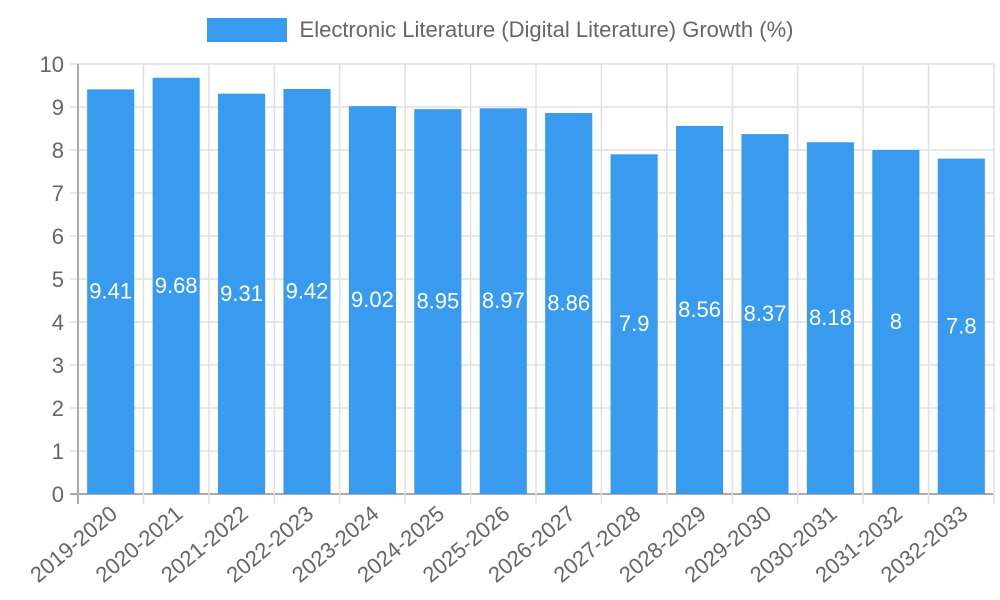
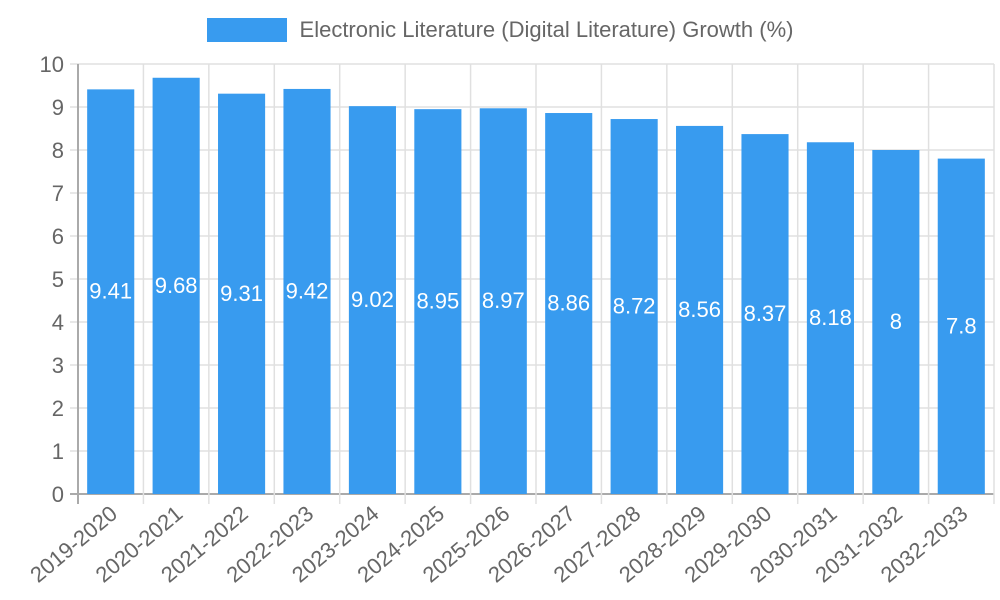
2027-2028: 7.9 -> 8.72
